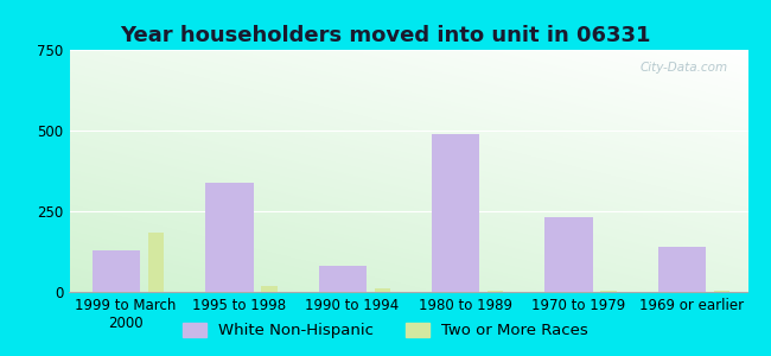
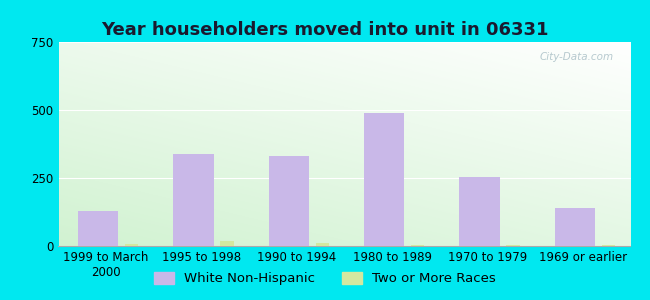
Two or More Races/1999 to March 2000: 185 -> 8
White Non-Hispanic/1990 to 1994: 80 -> 330
White Non-Hispanic/1970 to 1979: 230 -> 255
